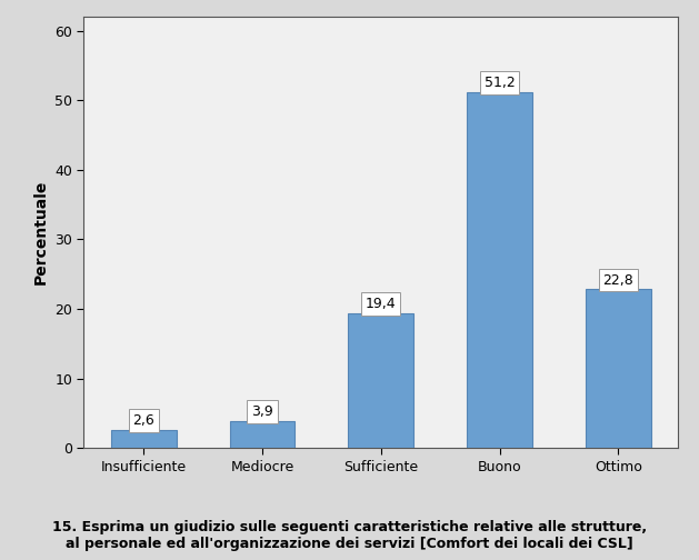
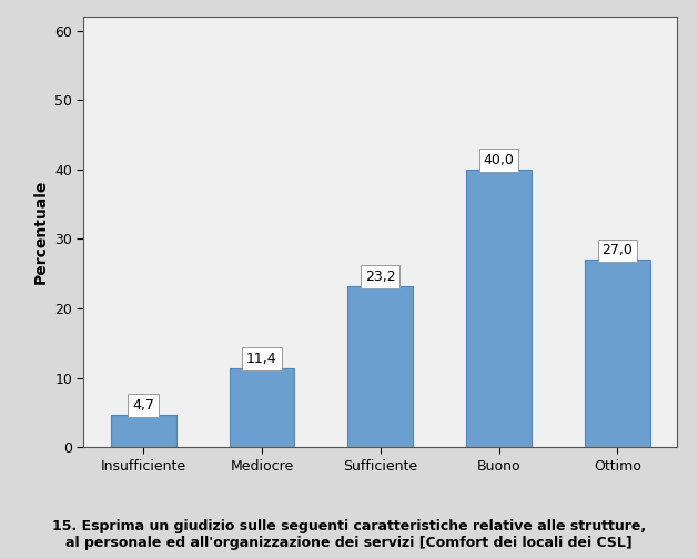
Insufficiente: 2,6 -> 4,7
Mediocre: 3,9 -> 11,4
Sufficiente: 19,4 -> 23,2
Buono: 51,2 -> 40,0
Ottimo: 22,8 -> 27,0
